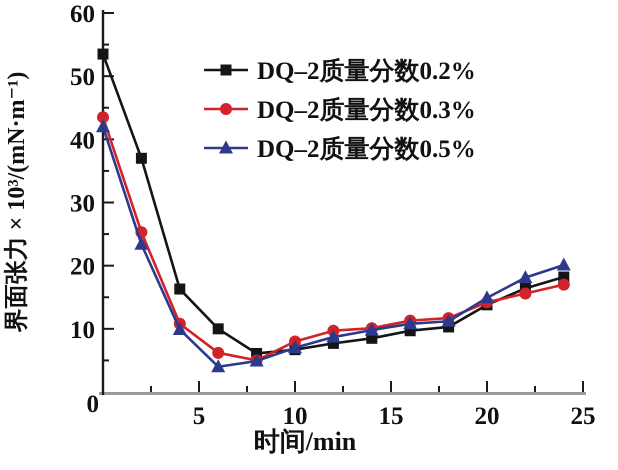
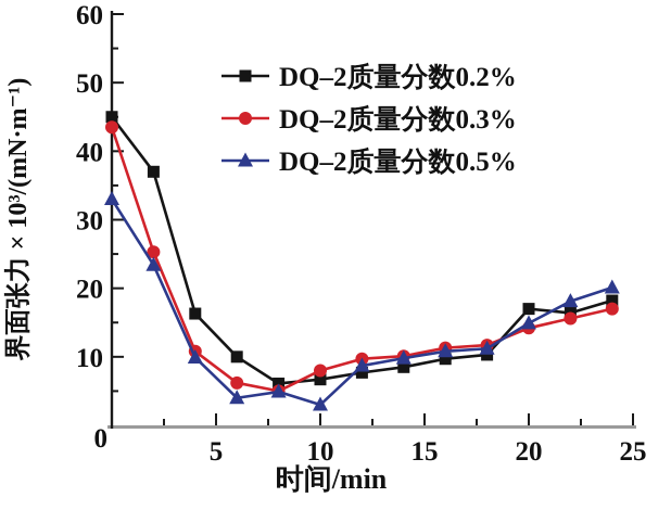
DQ–2质量分数0.2%/0: 54 -> 45
DQ–2质量分数0.5%/0: 42 -> 33
DQ–2质量分数0.5%/10: 7 -> 3
DQ–2质量分数0.2%/20: 14 -> 17
